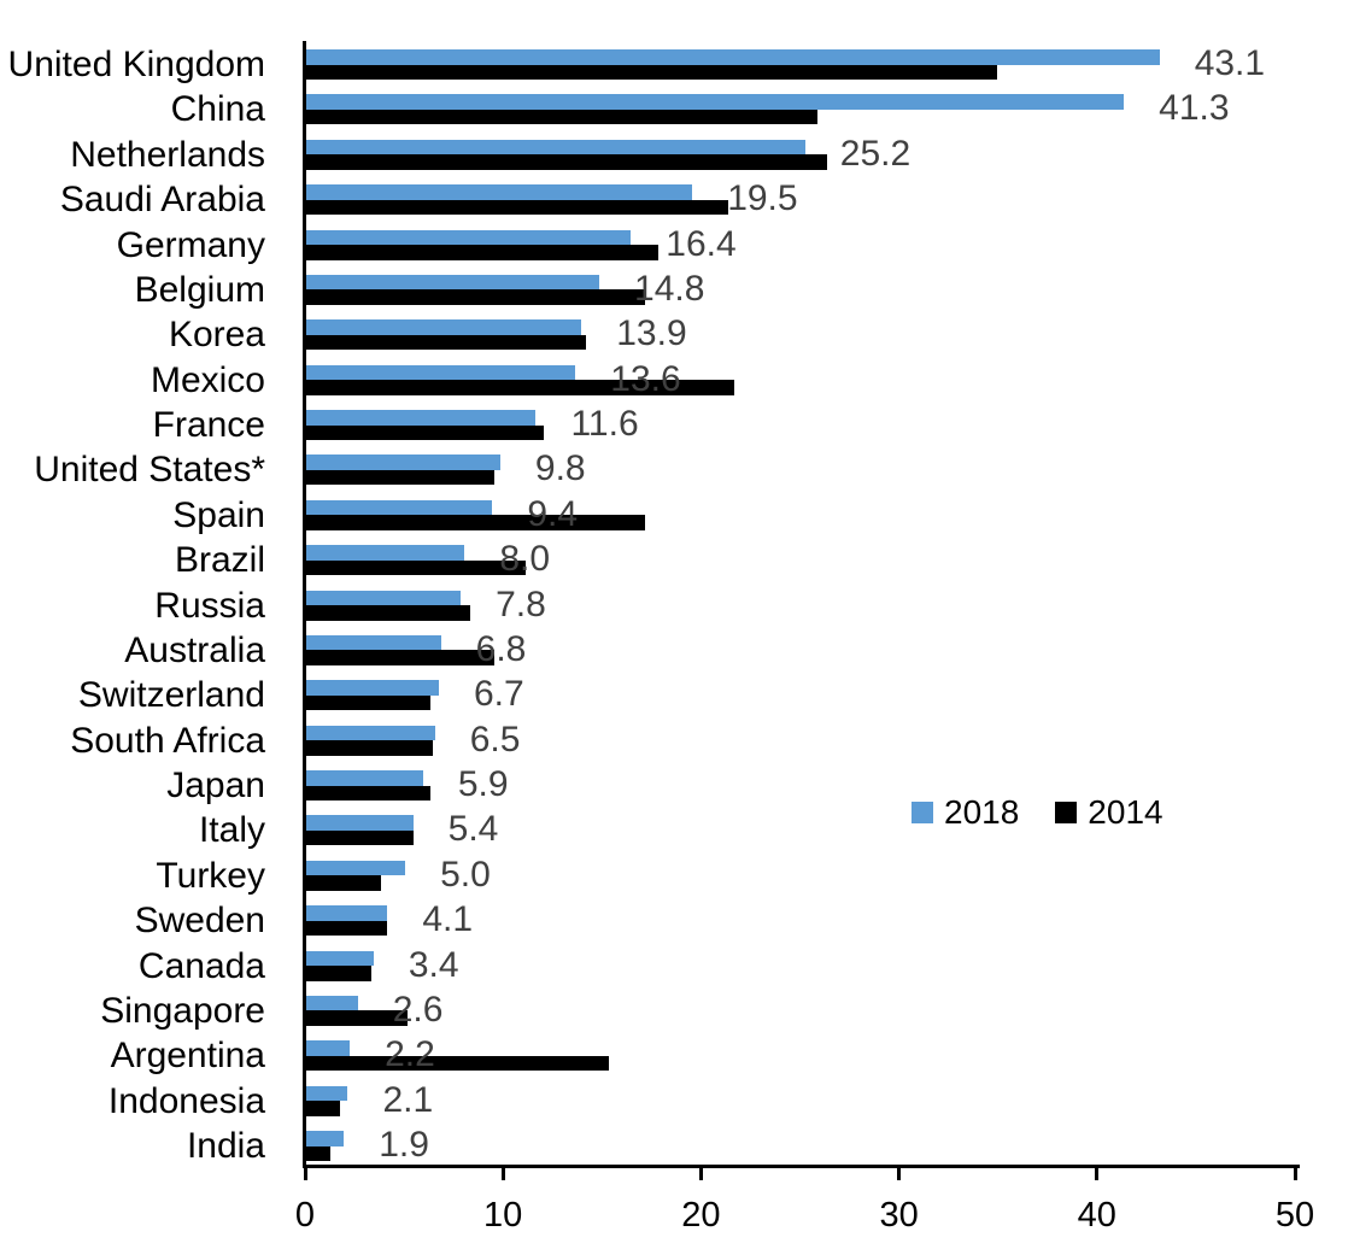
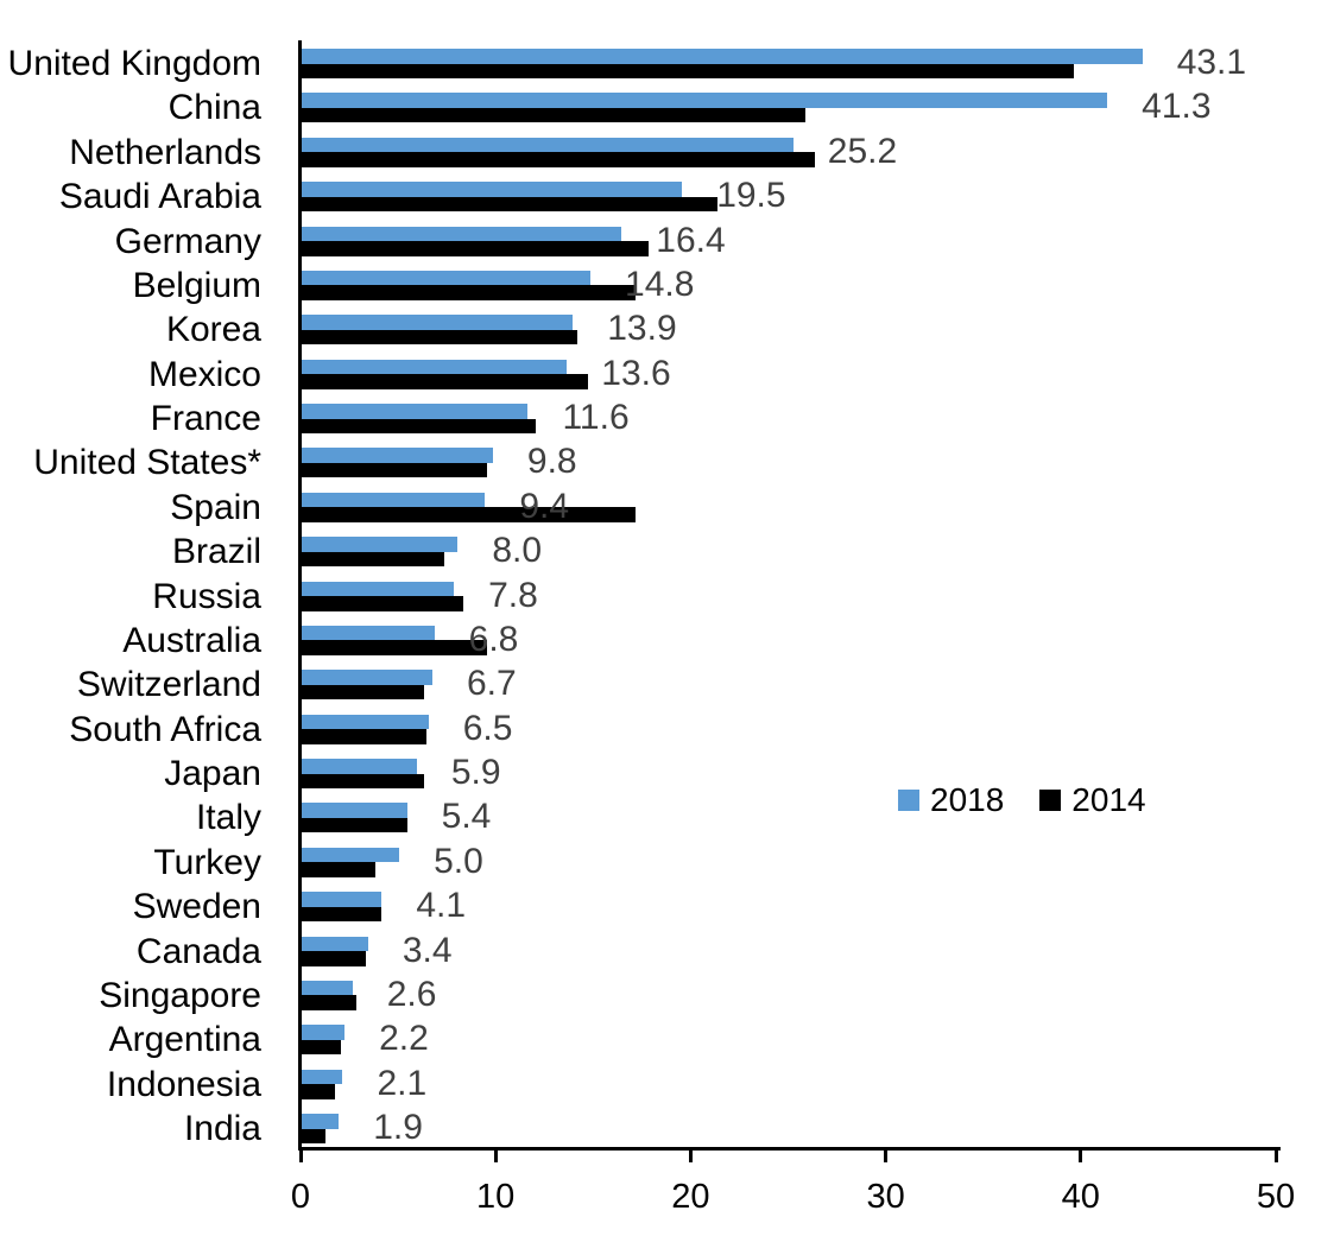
2014/United Kingdom: 34.9 -> 39.6
2014/Mexico: 21.6 -> 14.7
2014/Brazil: 11.1 -> 7.3
2014/Singapore: 5.1 -> 2.8
2014/Argentina: 15.3 -> 2.0
